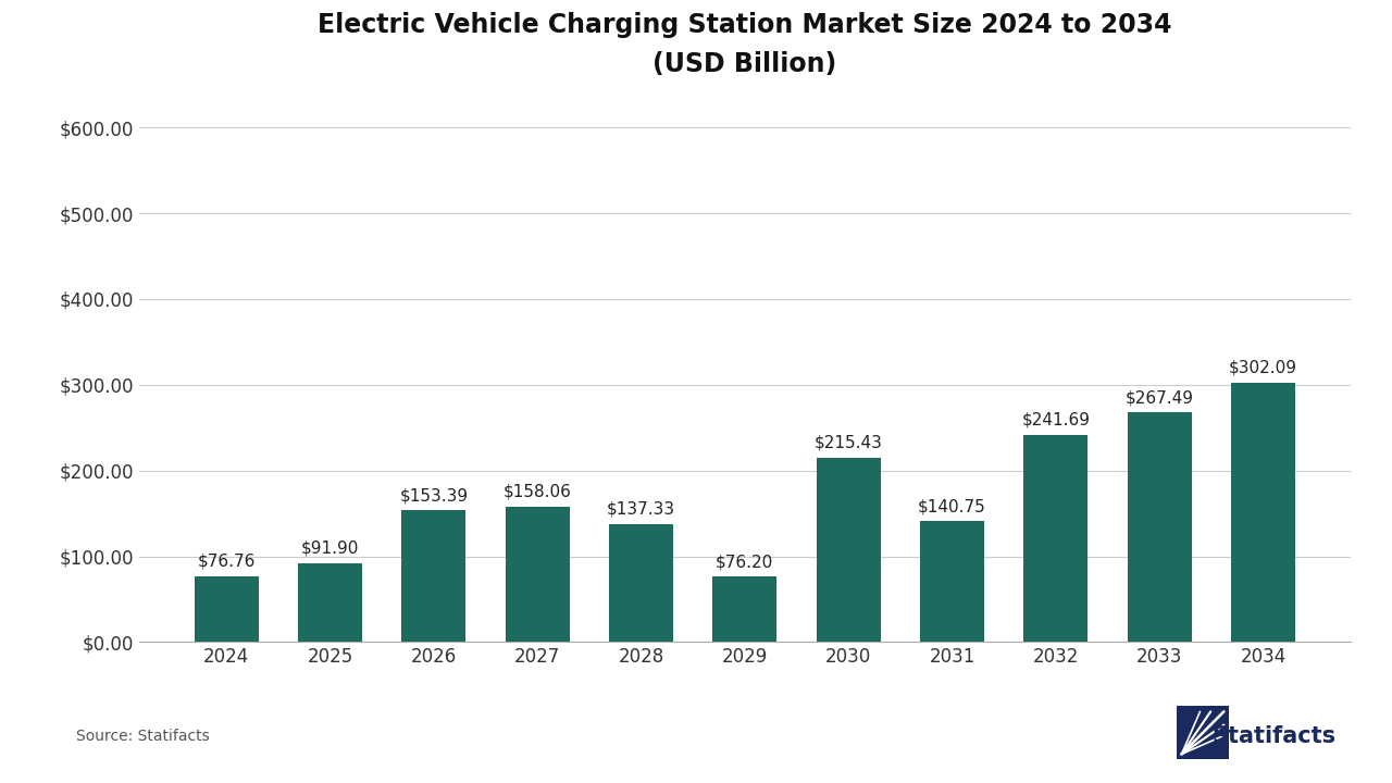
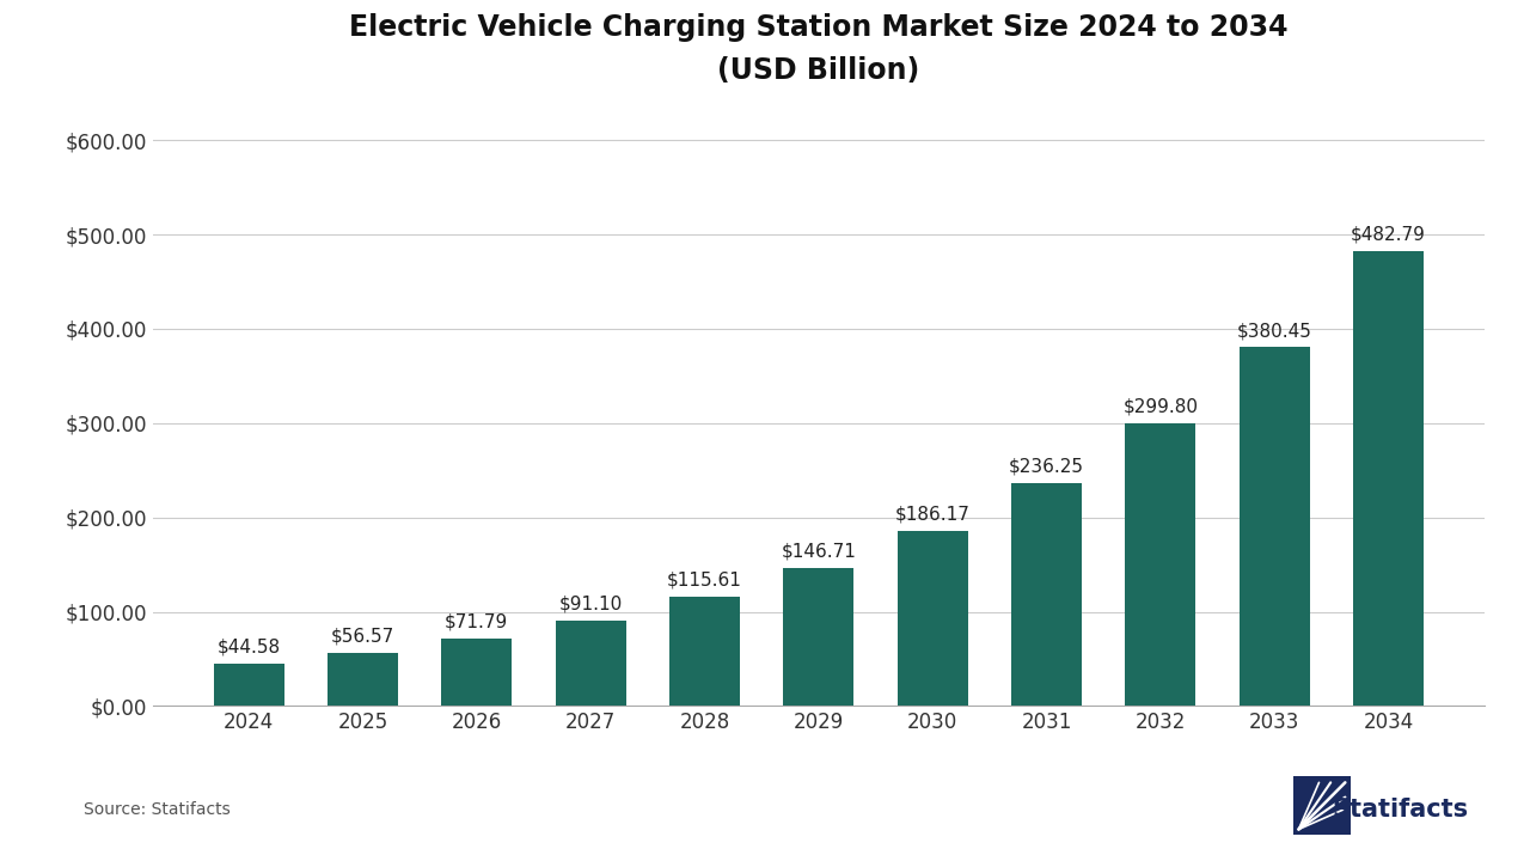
2024: $76.76 -> $44.58
2025: $91.90 -> $56.57
2026: $153.39 -> $71.79
2027: $158.06 -> $91.10
2028: $137.33 -> $115.61
2029: $76.20 -> $146.71
2030: $215.43 -> $186.17
2031: $140.75 -> $236.25
2032: $241.69 -> $299.80
2033: $267.49 -> $380.45
2034: $302.09 -> $482.79
